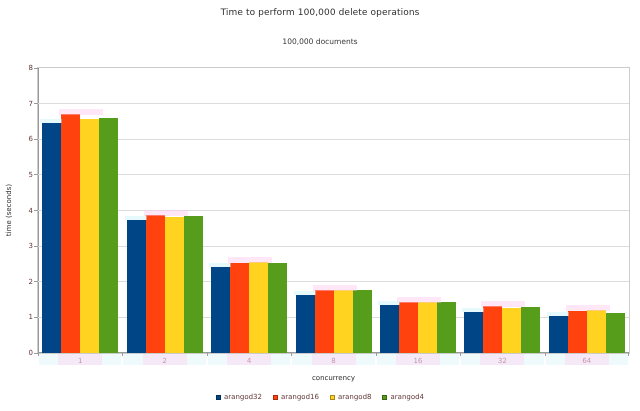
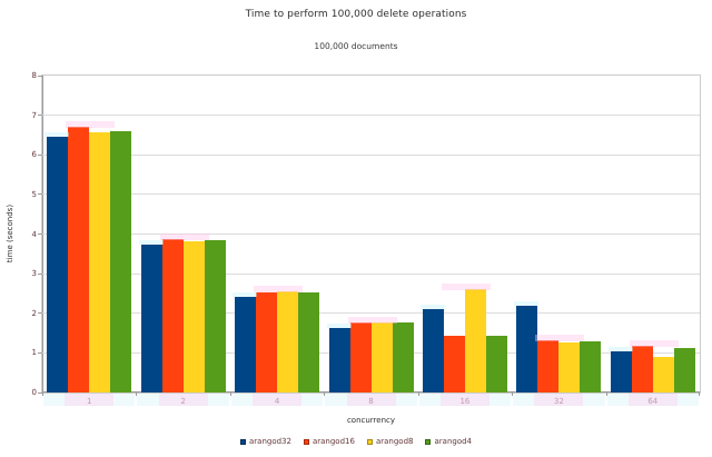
arangod32/16: 1.4 -> 2.1
arangod8/16: 1.4 -> 2.6
arangod32/32: 1.1 -> 2.2
arangod8/64: 1.2 -> 0.9
